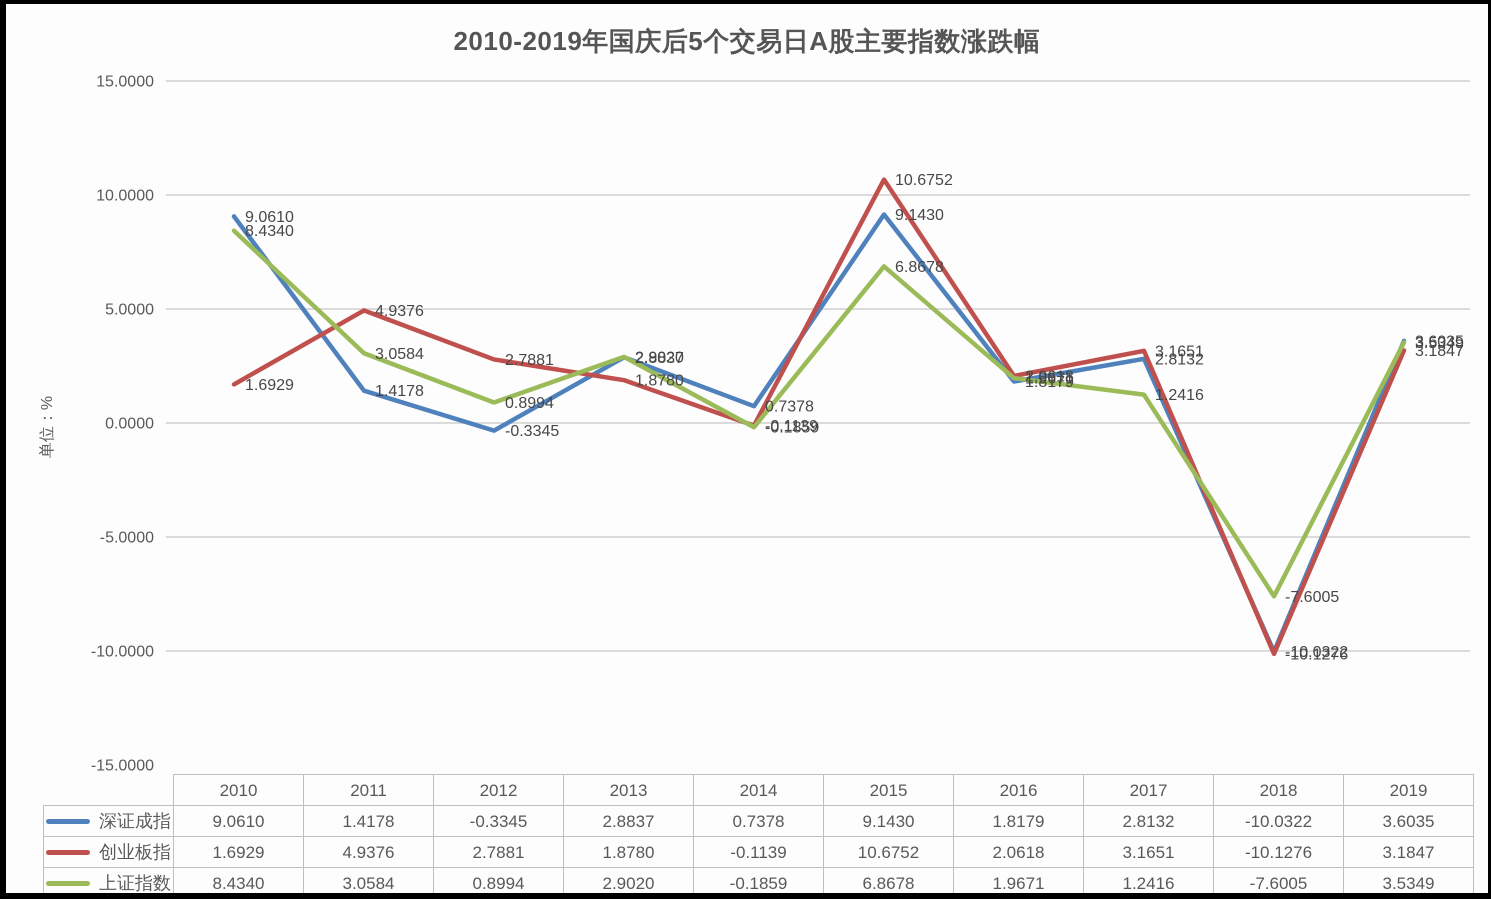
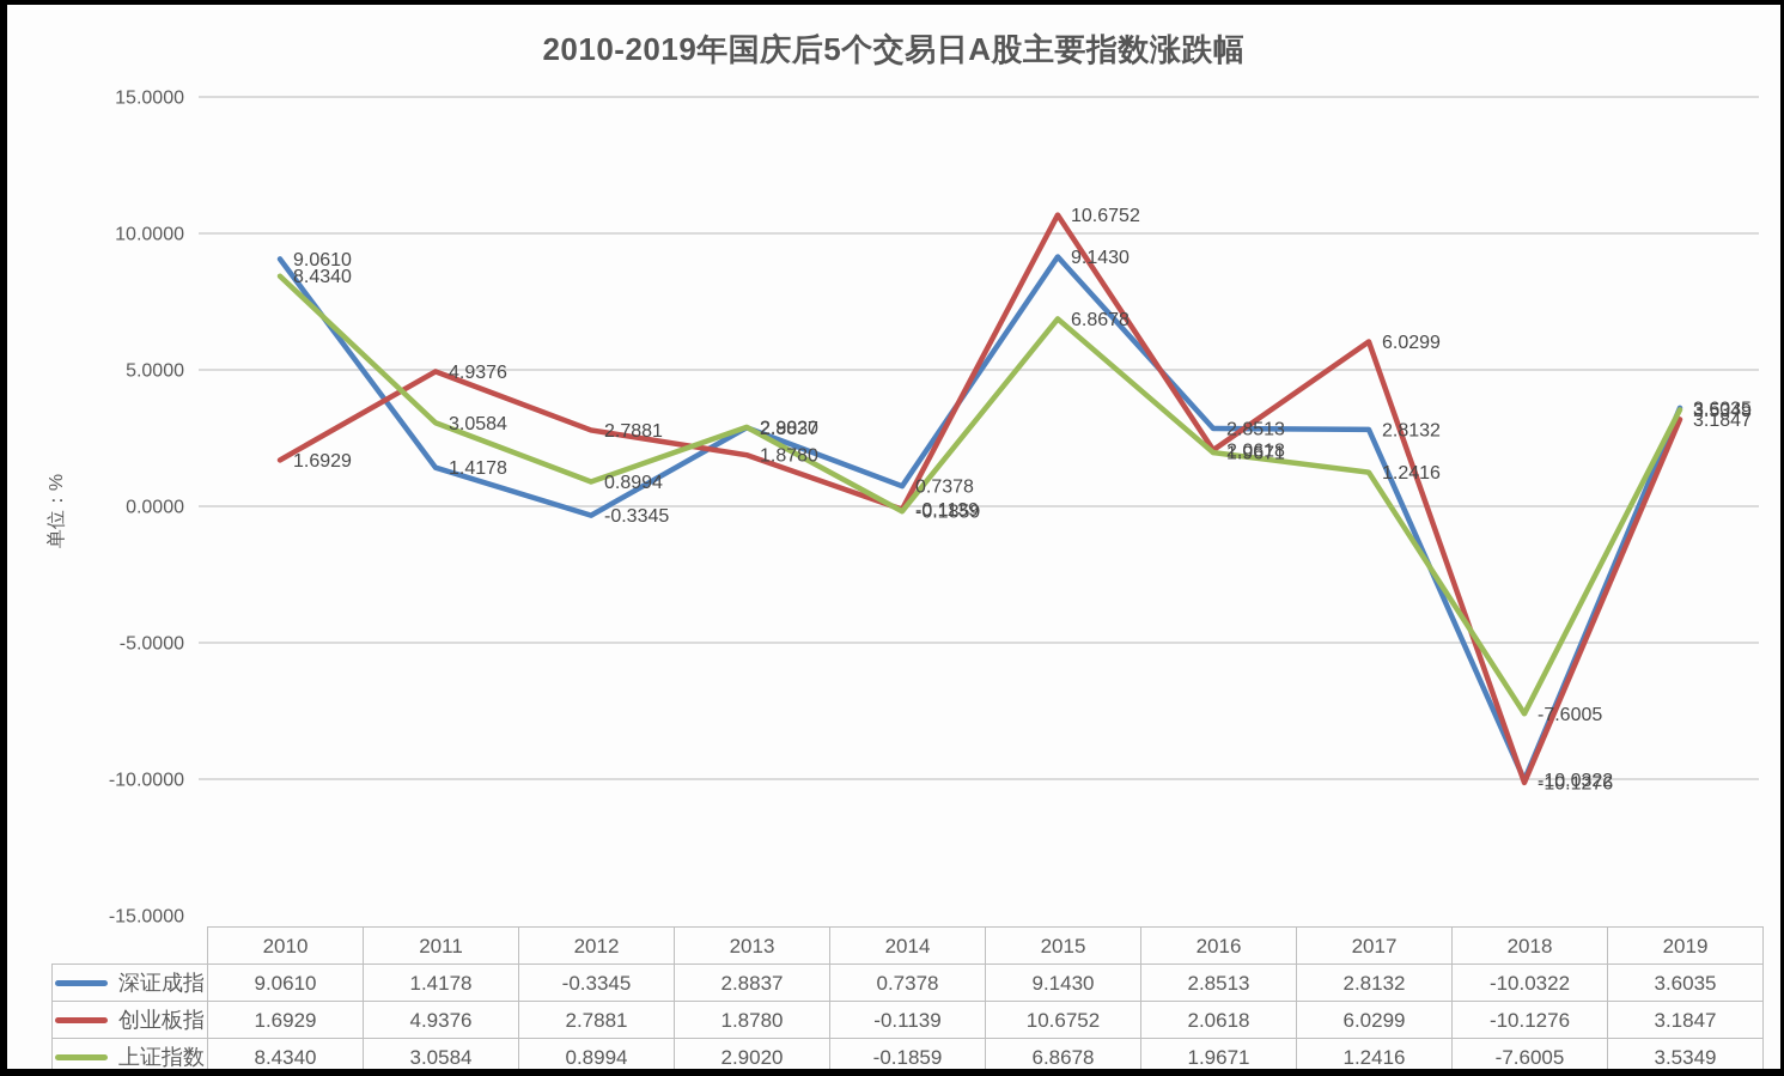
深证成指/2016: 1.8179 -> 2.8513
创业板指/2017: 3.1651 -> 6.0299
